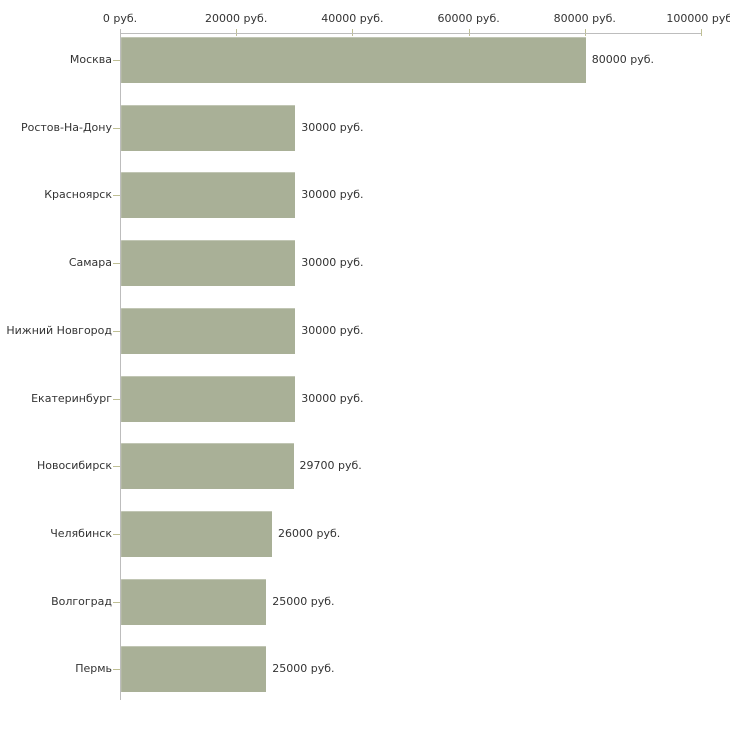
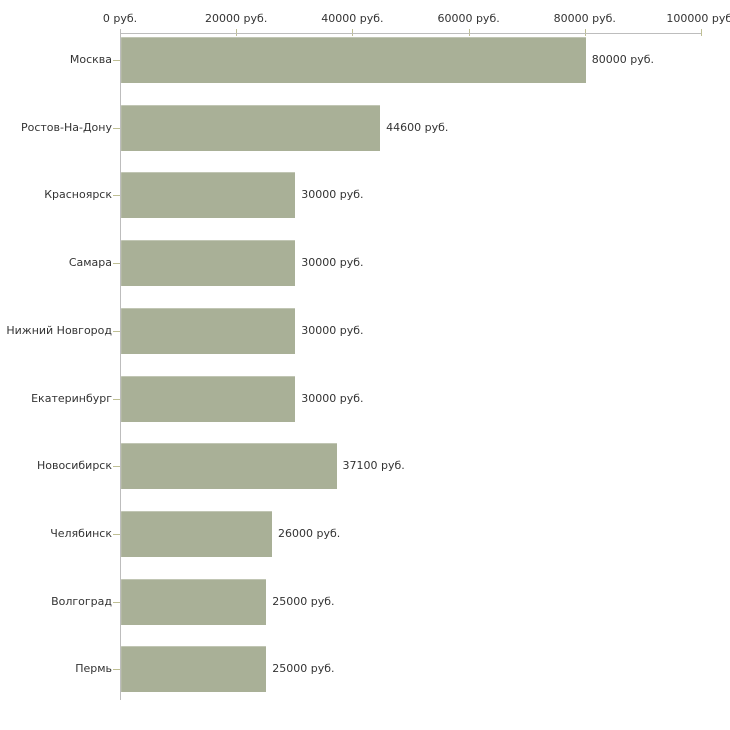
Ростов-На-Дону: 30000 -> 44600
Новосибирск: 29700 -> 37100
